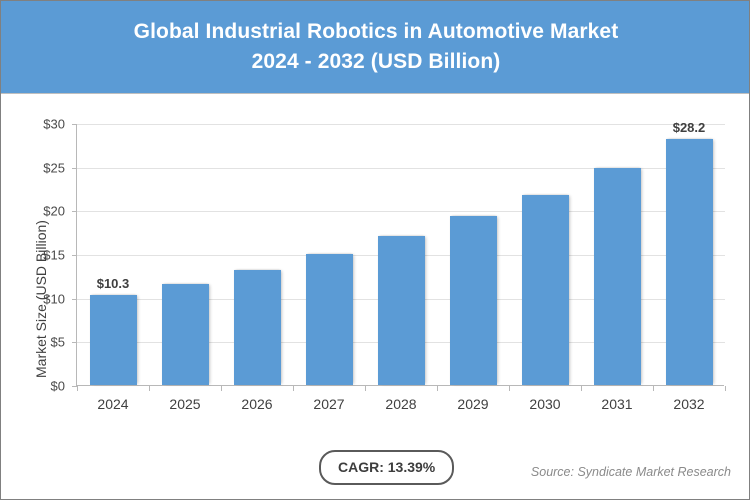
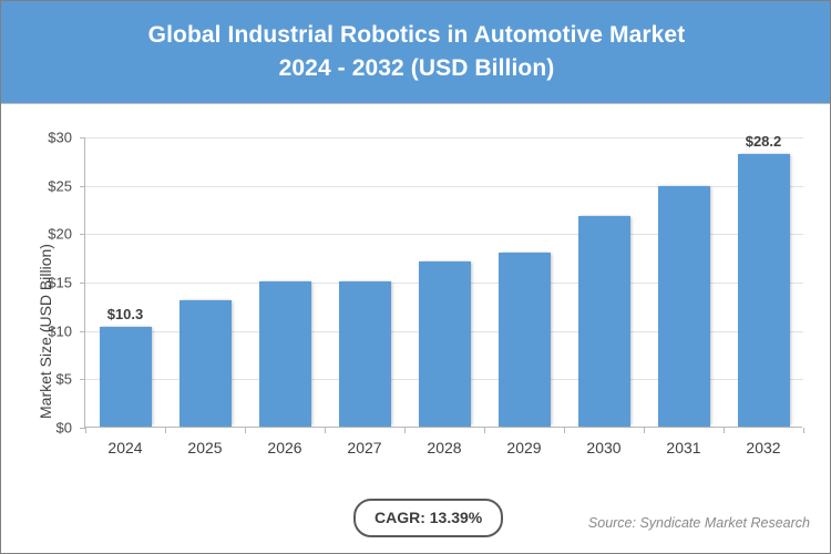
2025: $12 -> $13
2026: $13 -> $15
2029: $19 -> $18
